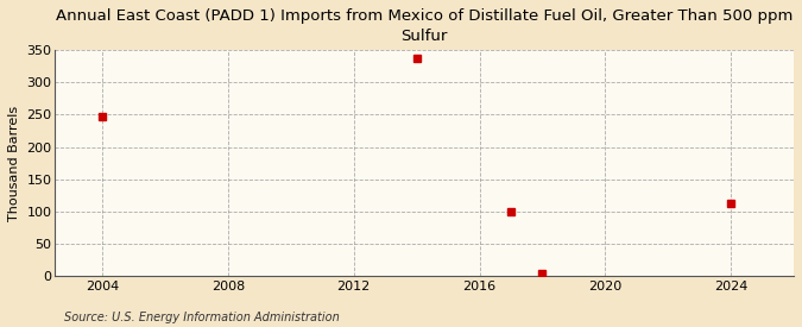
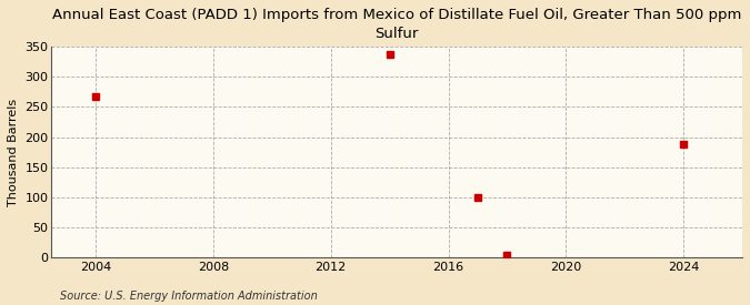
2004: 247 -> 268
2024: 113 -> 188
